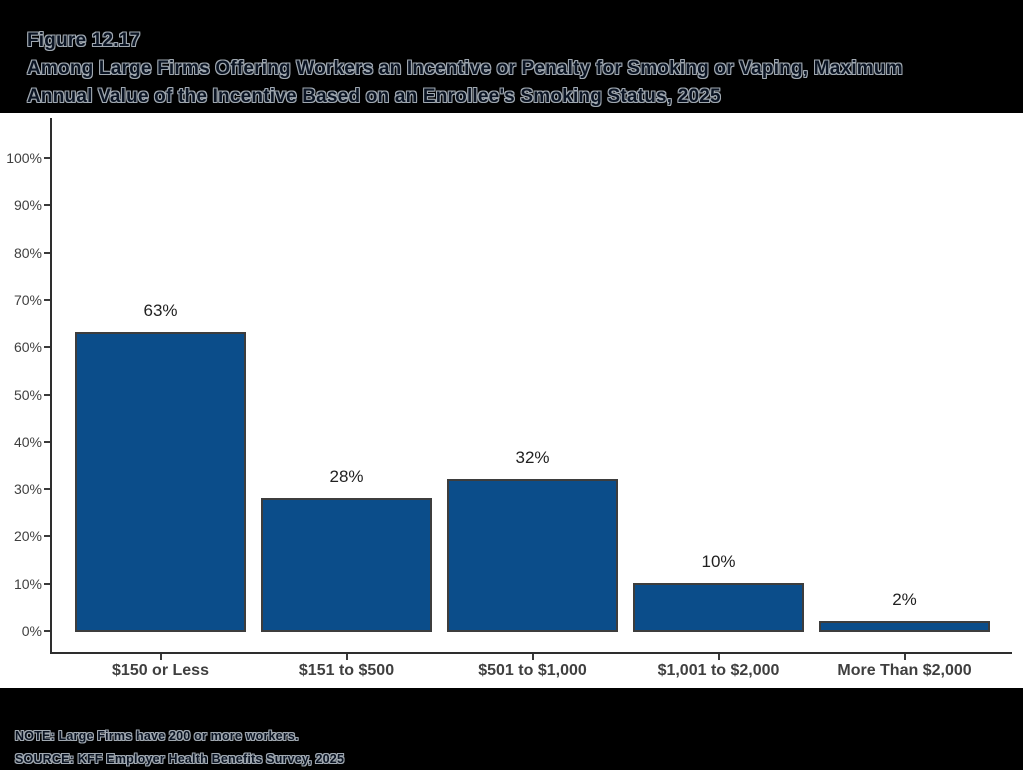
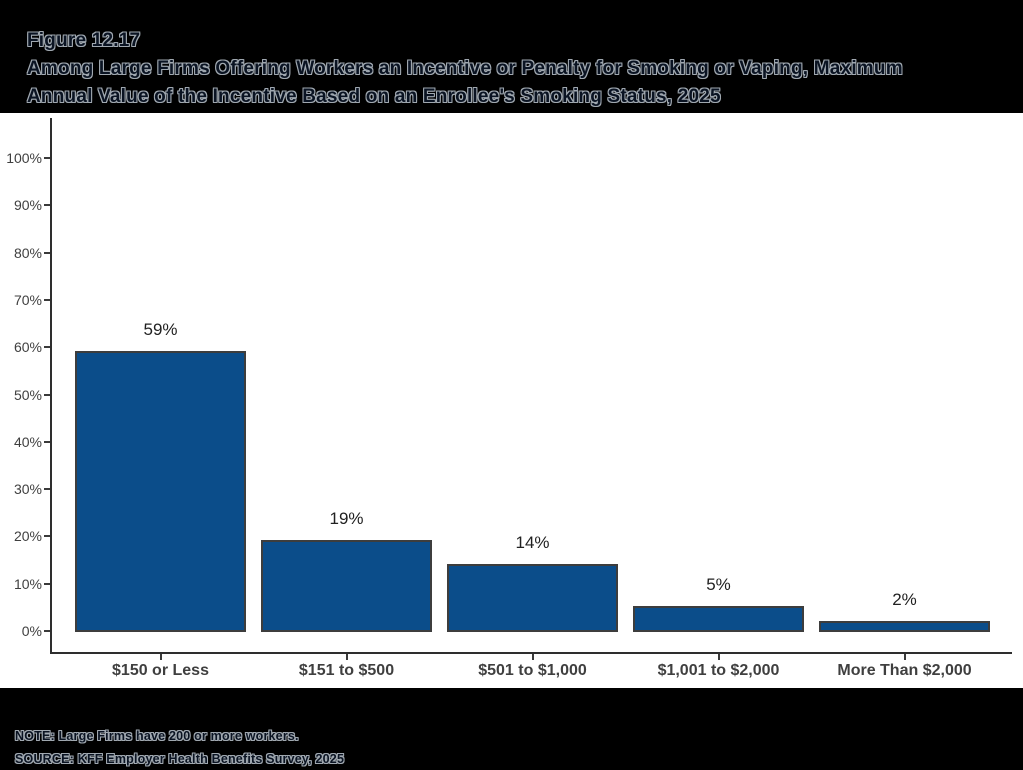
$150 or Less: 63% -> 59%
$151 to $500: 28% -> 19%
$501 to $1,000: 32% -> 14%
$1,001 to $2,000: 10% -> 5%
